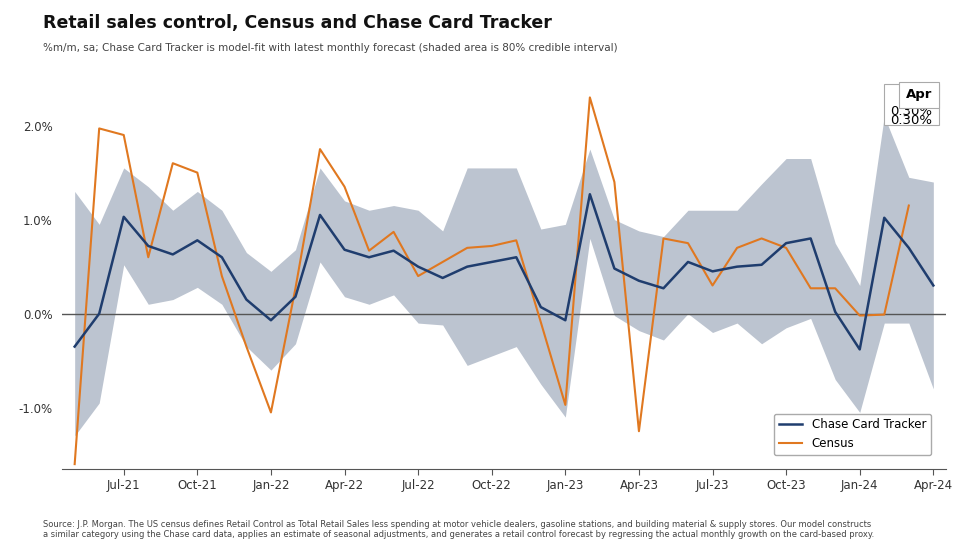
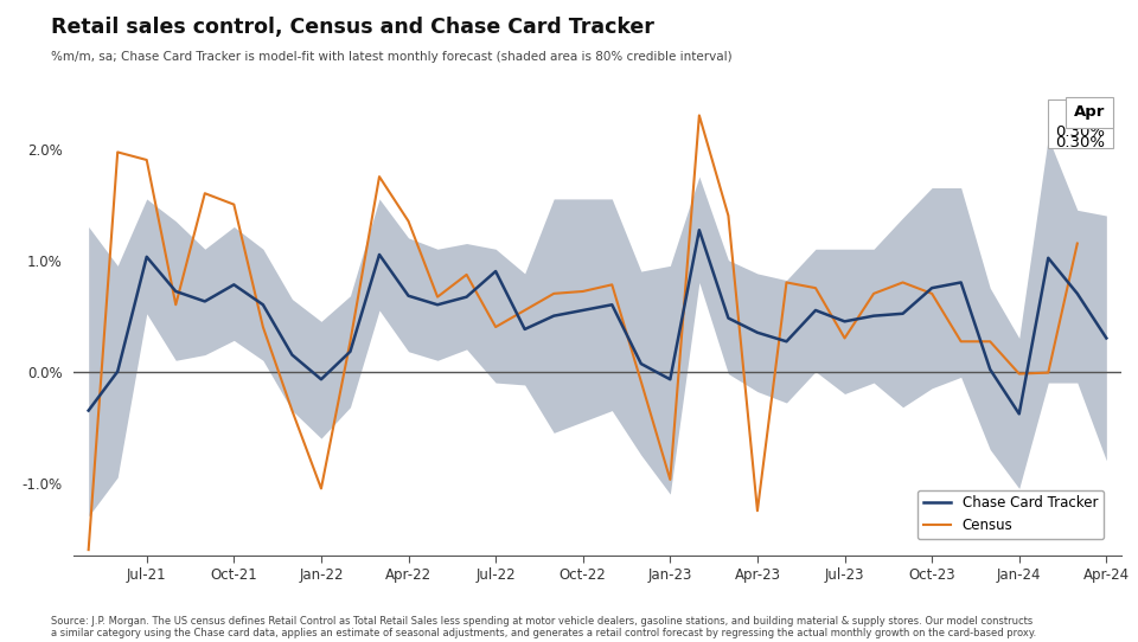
Chase Card Tracker/Jul-22: 0.50% -> 0.90%
